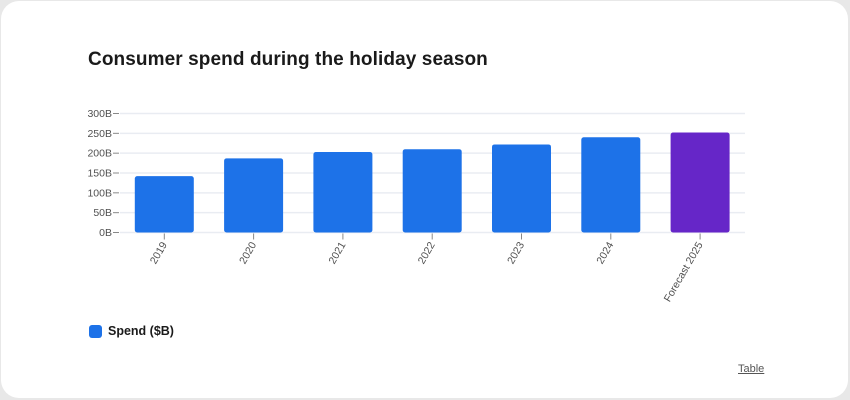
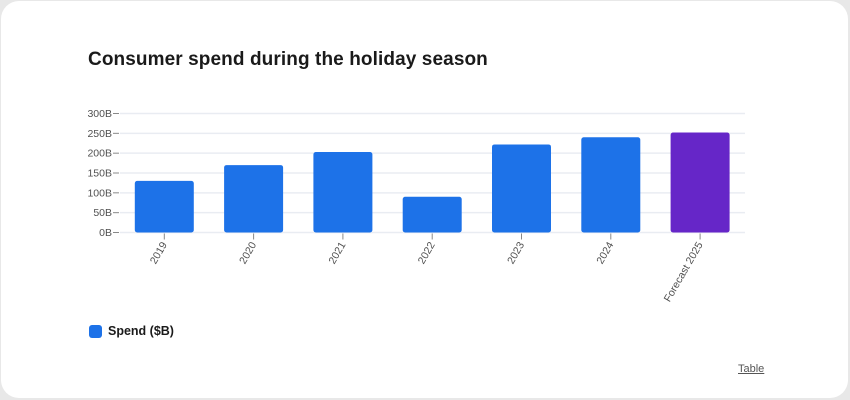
2019: 140B -> 130B
2020: 190B -> 170B
2022: 210B -> 90B
